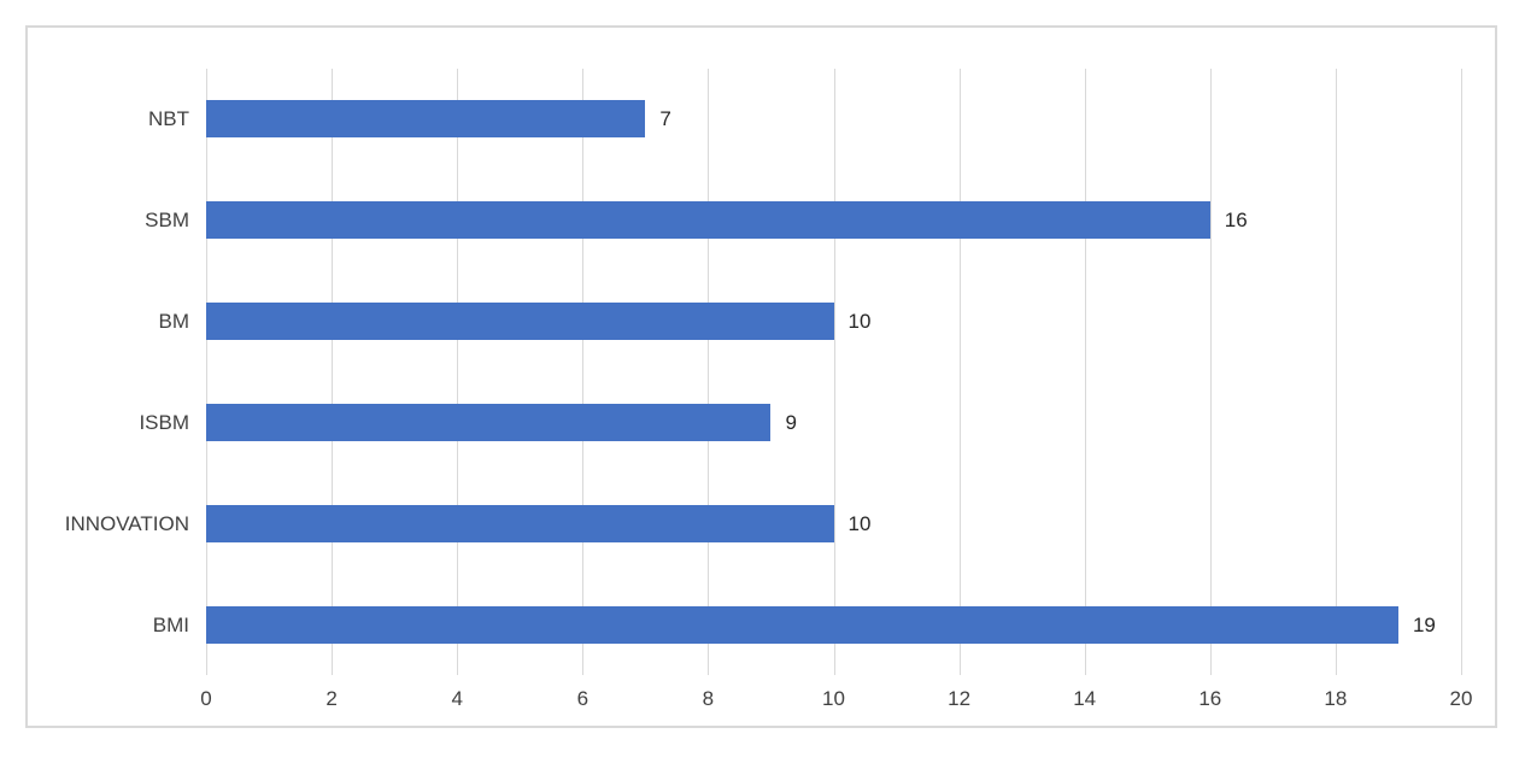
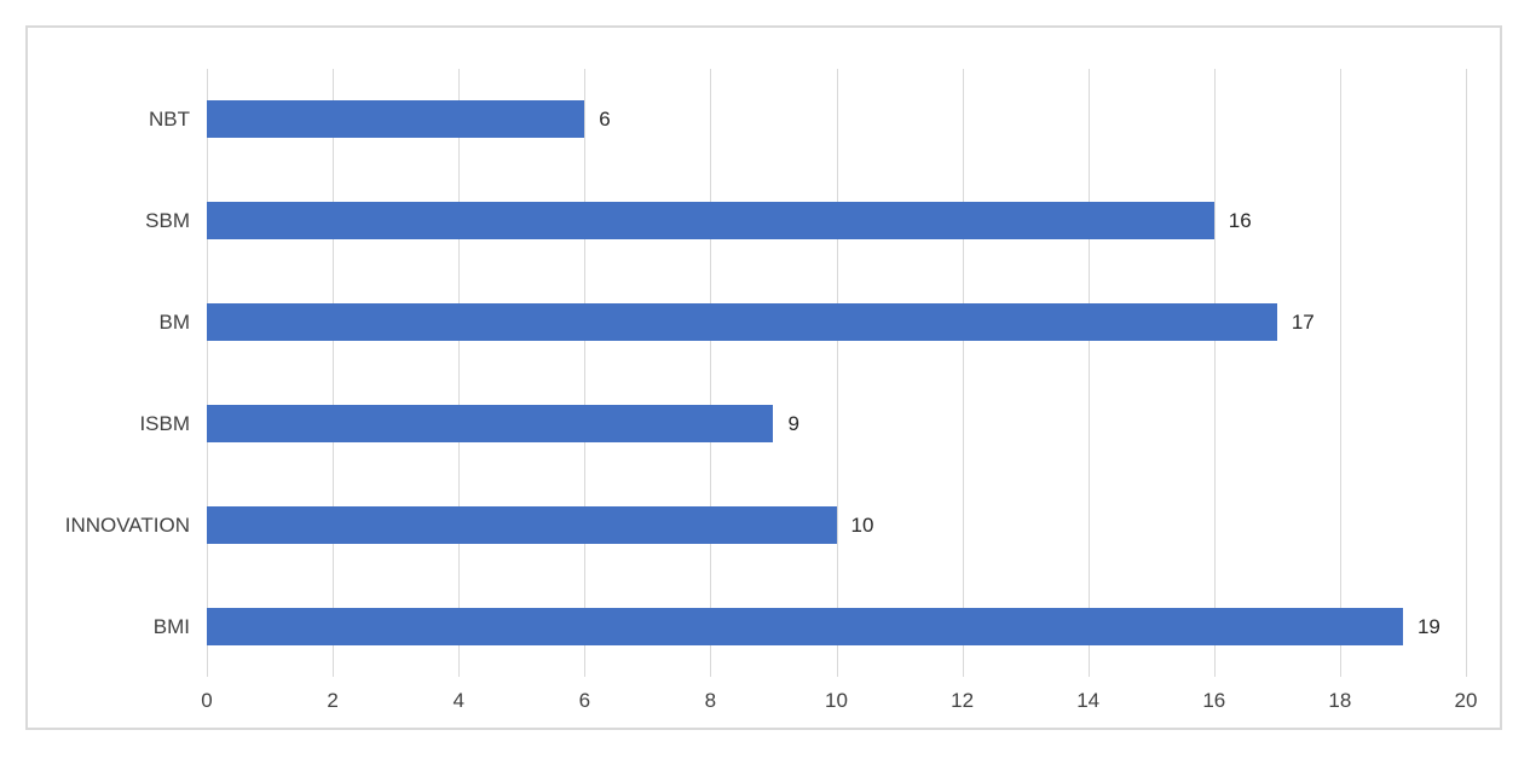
NBT: 7 -> 6
BM: 10 -> 17
